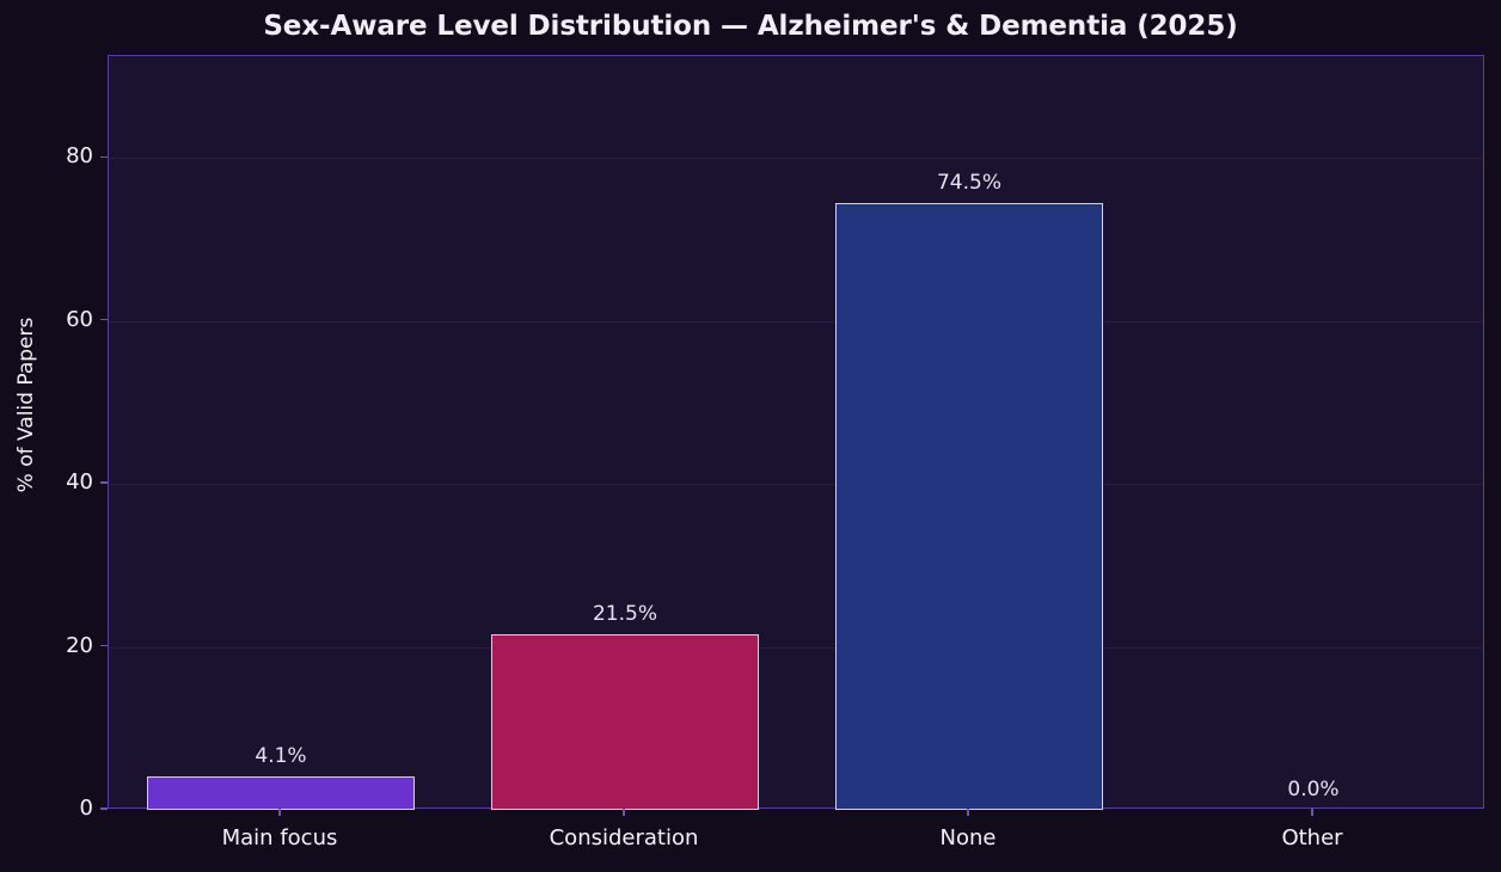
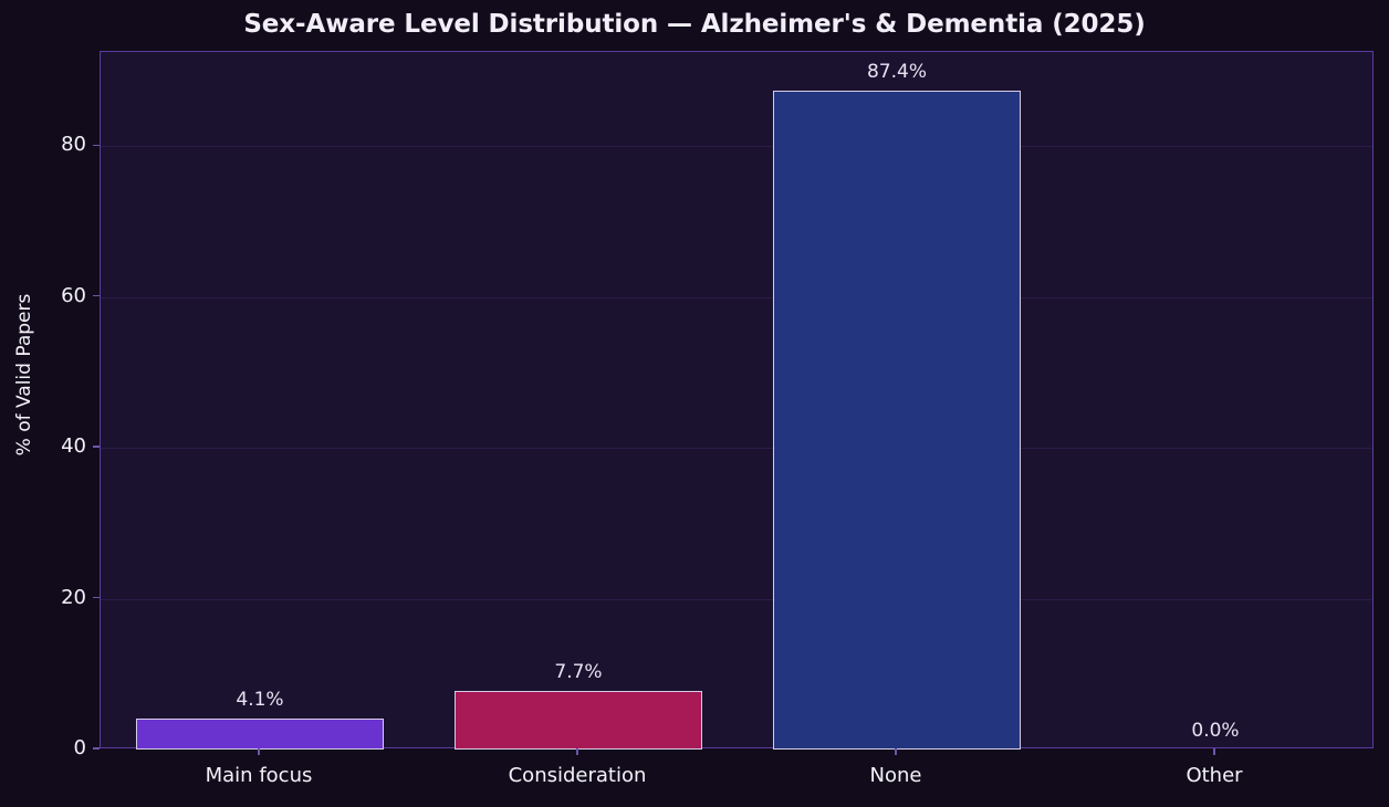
Consideration: 21.5% -> 7.7%
None: 74.5% -> 87.4%
